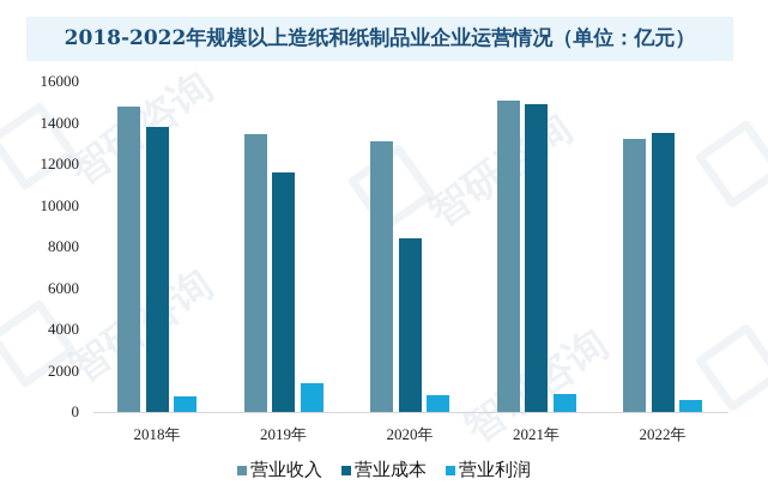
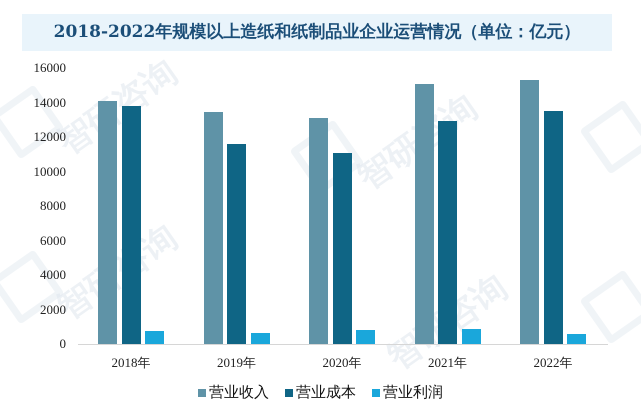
营业收入/2018年: 14800 -> 14100
营业利润/2019年: 1400 -> 600
营业成本/2020年: 8400 -> 11100
营业成本/2021年: 14900 -> 12900
营业收入/2022年: 13200 -> 15300
